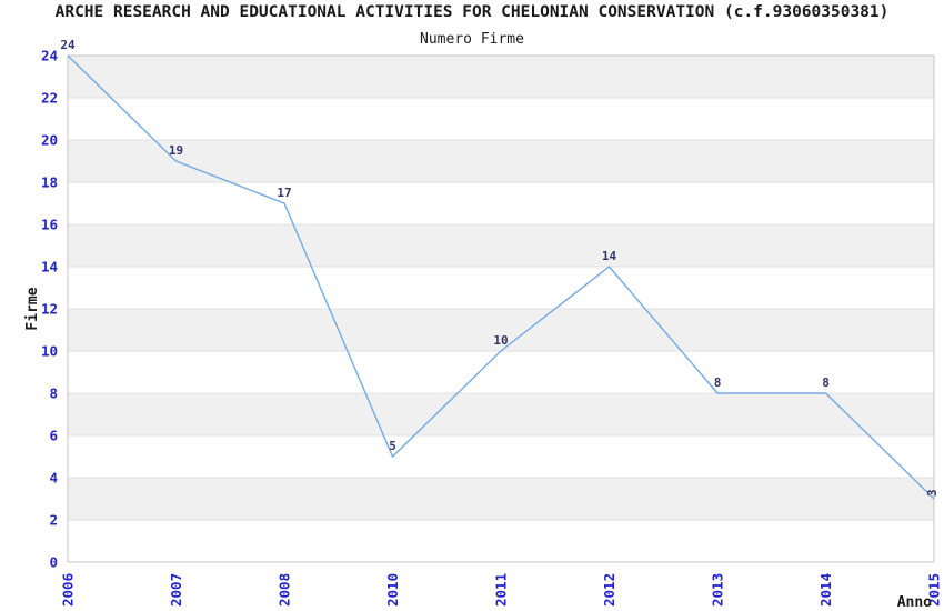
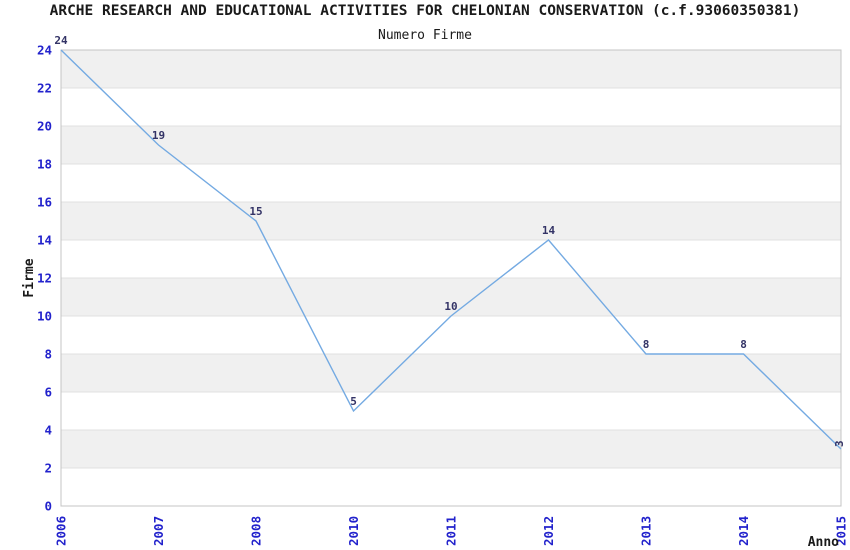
2008: 17 -> 15
